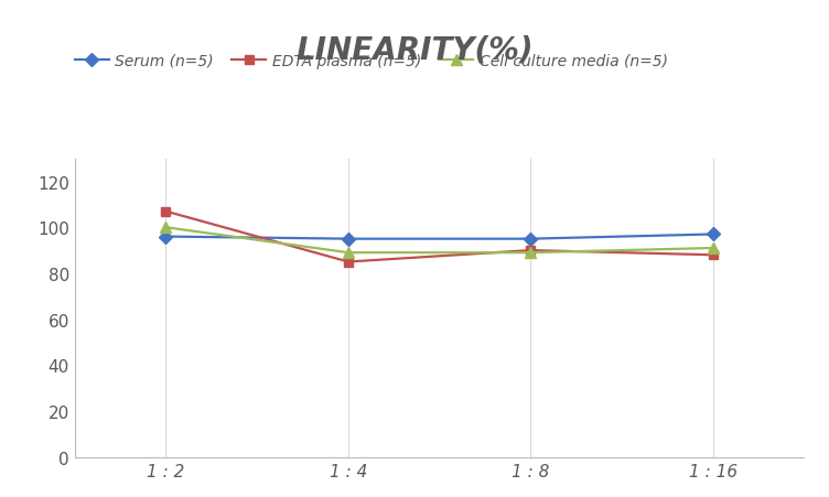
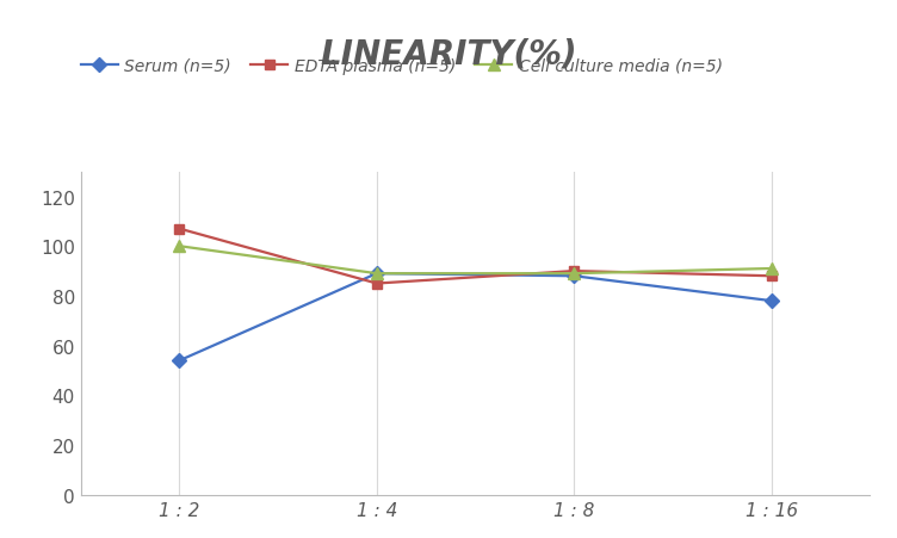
Serum (n=5)/1 : 2: 96 -> 54
Serum (n=5)/1 : 4: 95 -> 89
Serum (n=5)/1 : 8: 95 -> 88
Serum (n=5)/1 : 16: 97 -> 78
